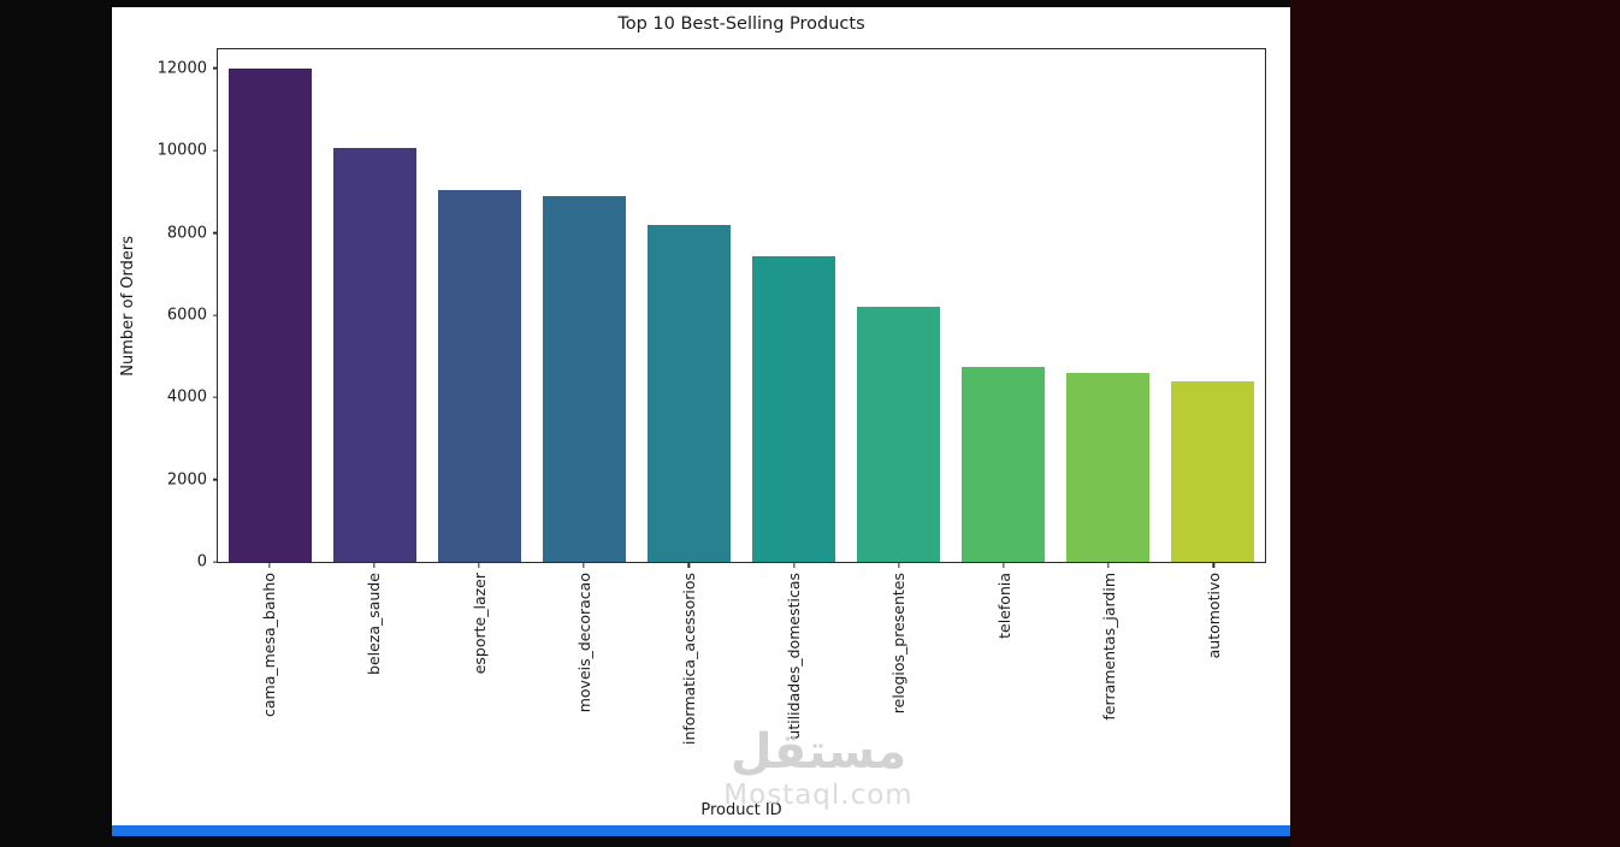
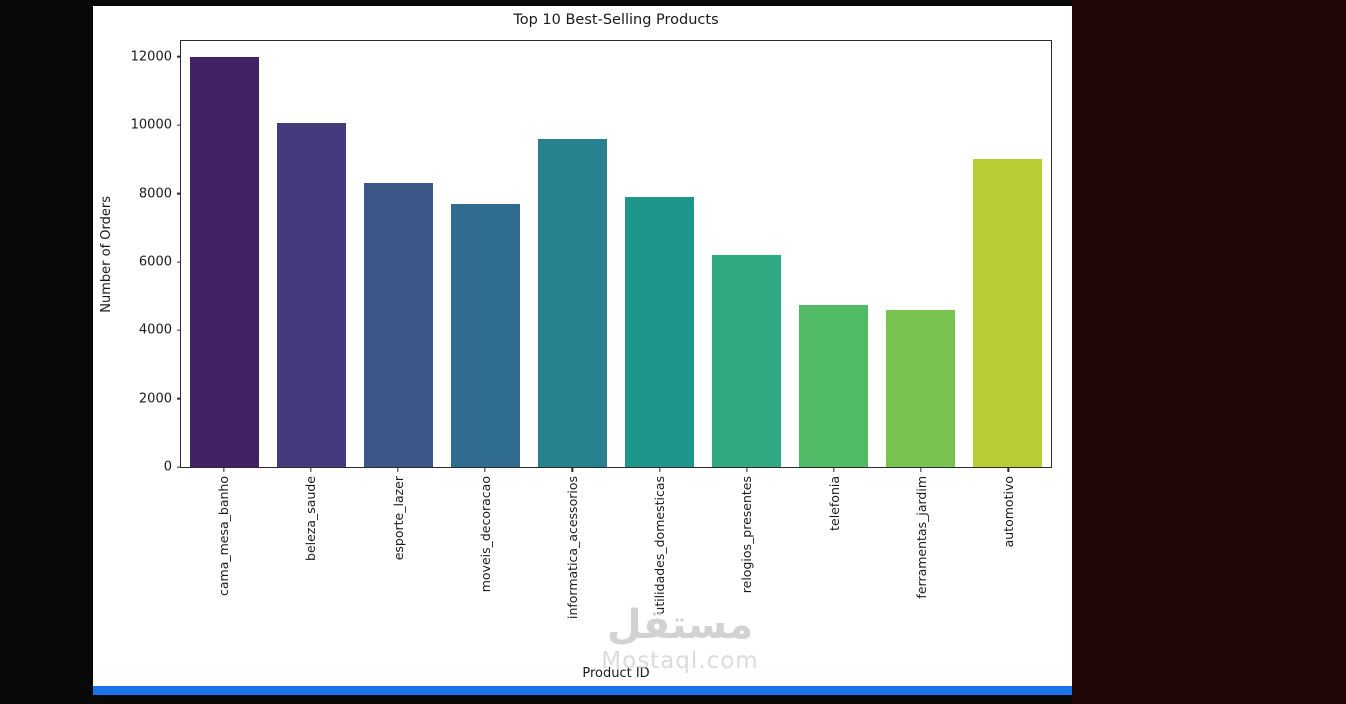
esporte_lazer: 9000 -> 8300
moveis_decoracao: 8900 -> 7700
informatica_acessorios: 8200 -> 9600
utilidades_domesticas: 7400 -> 7900
automotivo: 4400 -> 9000
